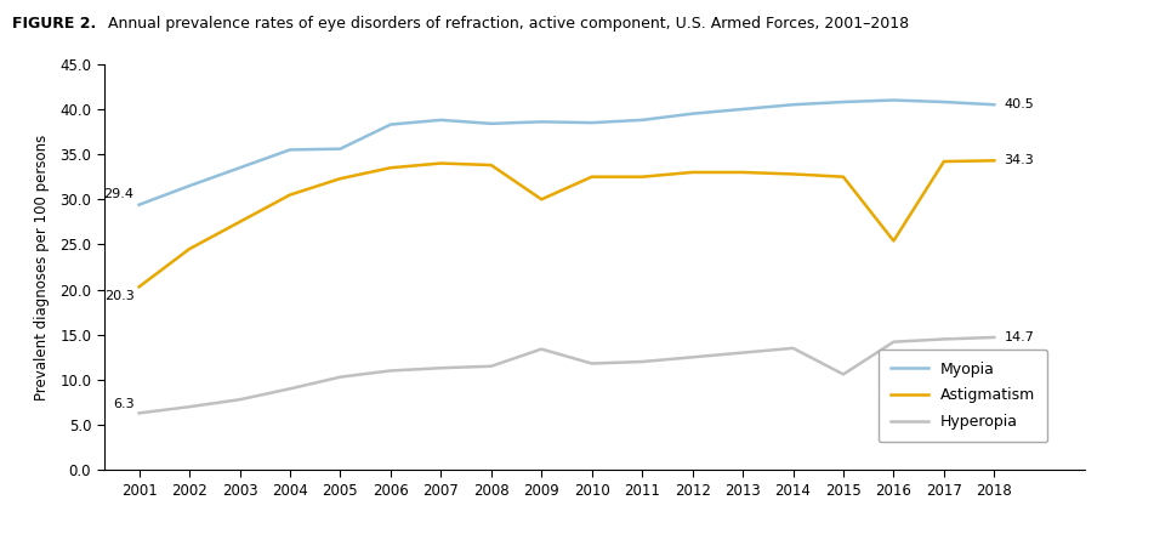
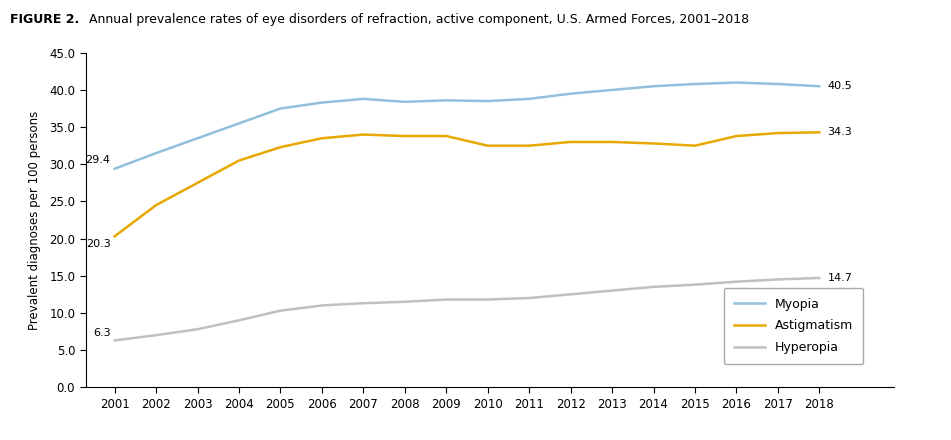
Myopia/2005: 35.6 -> 37.5
Astigmatism/2009: 30.0 -> 33.8
Hyperopia/2009: 13.4 -> 11.8
Hyperopia/2015: 10.6 -> 13.8
Astigmatism/2016: 25.4 -> 33.8
